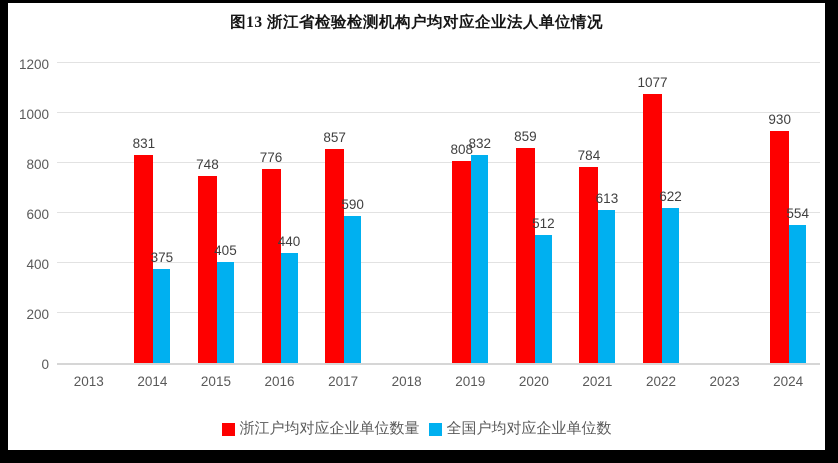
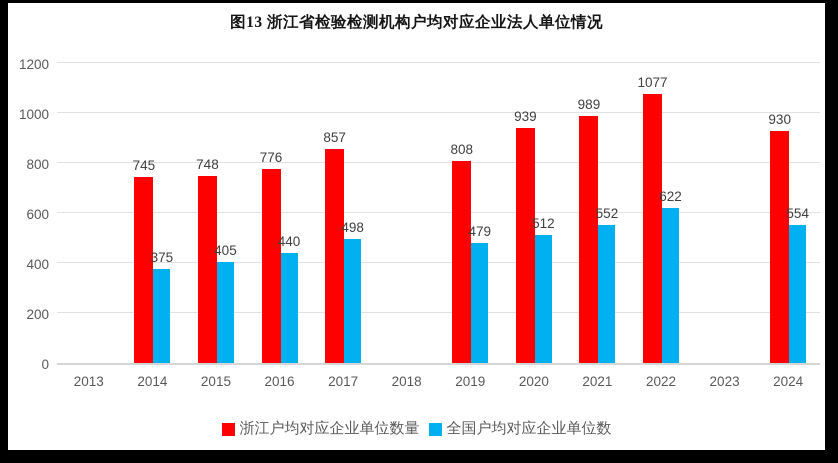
浙江户均对应企业单位数量/2014: 831 -> 745
全国户均对应企业单位数/2017: 590 -> 498
全国户均对应企业单位数/2019: 832 -> 479
浙江户均对应企业单位数量/2020: 859 -> 939
浙江户均对应企业单位数量/2021: 784 -> 989
全国户均对应企业单位数/2021: 613 -> 552
